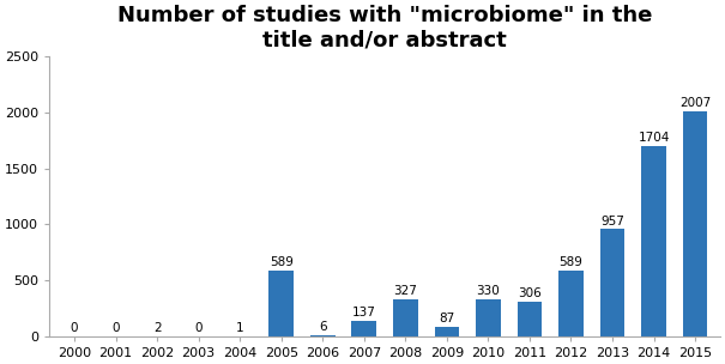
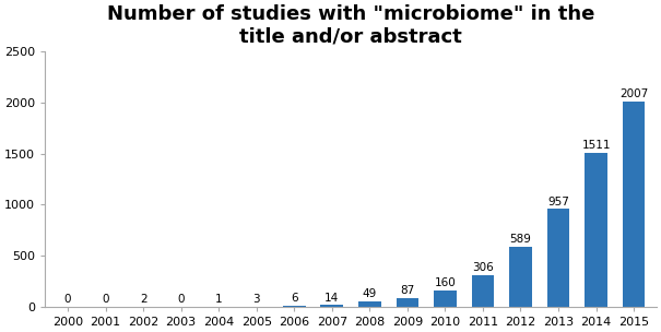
2005: 589 -> 3
2007: 137 -> 14
2008: 327 -> 49
2010: 330 -> 160
2014: 1704 -> 1511
